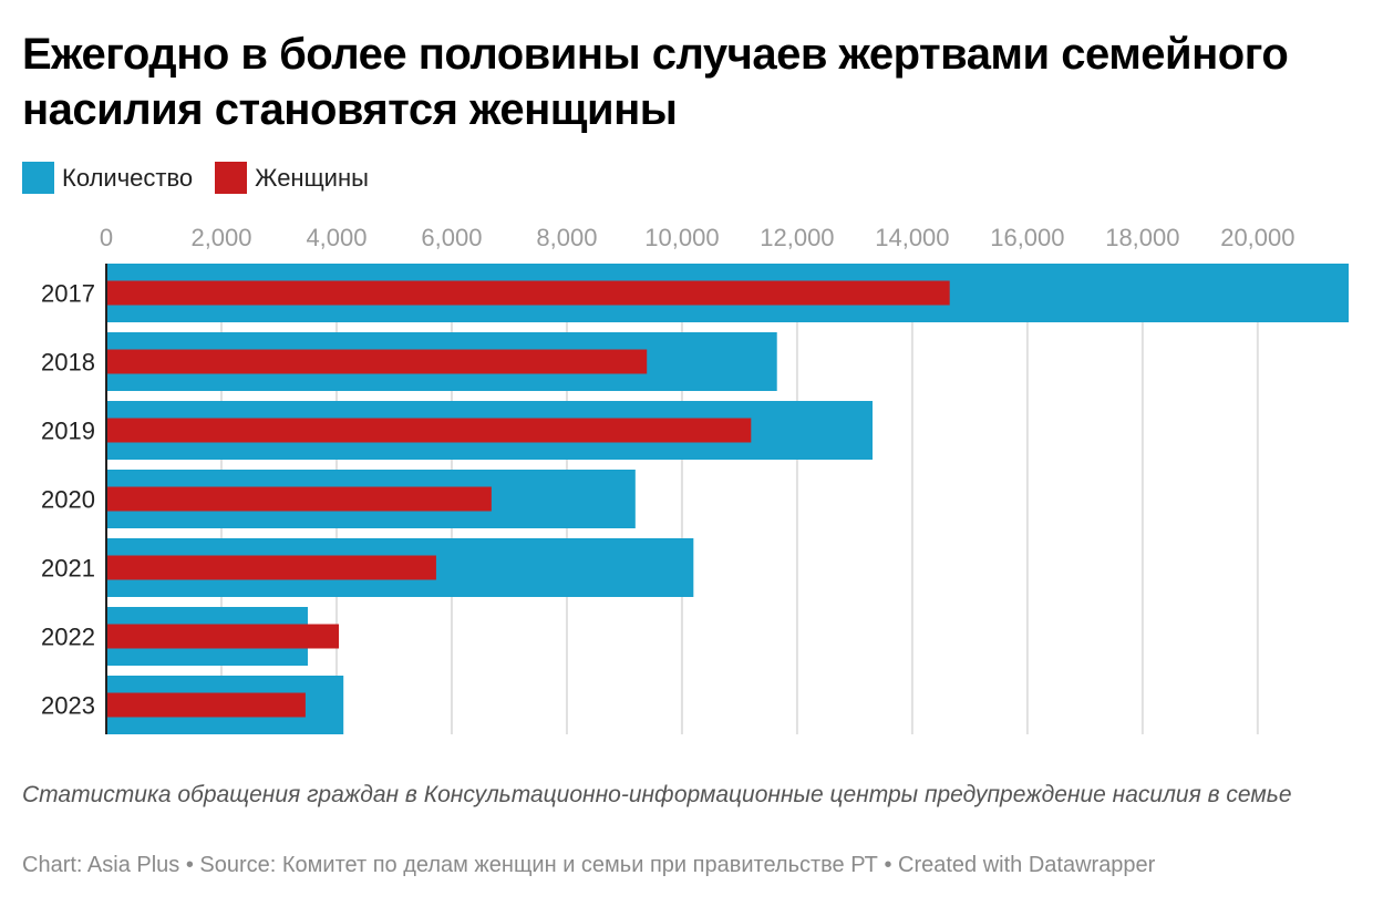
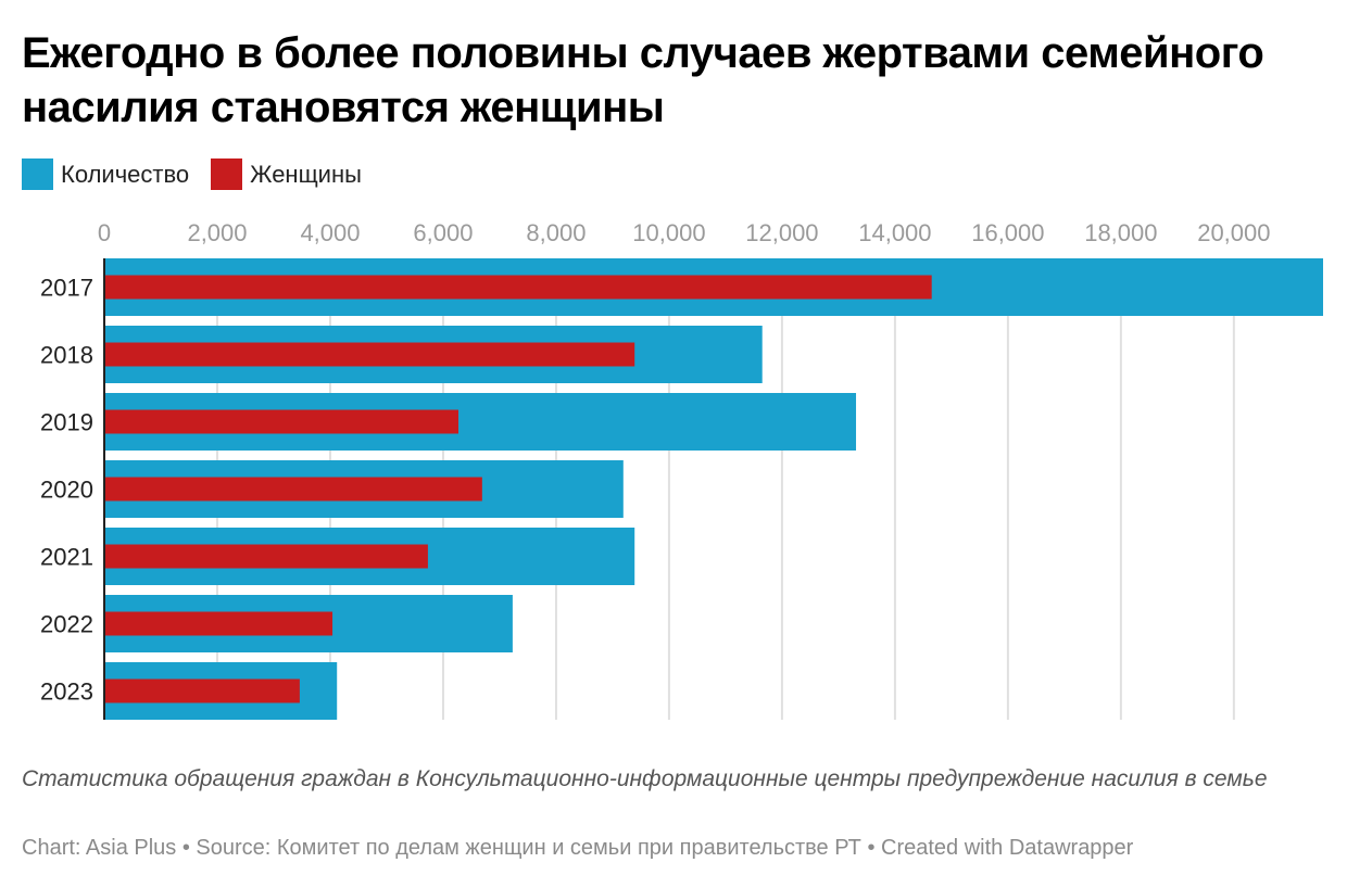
Женщины/2019: 11200 -> 6300
Количество/2021: 10200 -> 9400
Количество/2022: 3500 -> 7200
